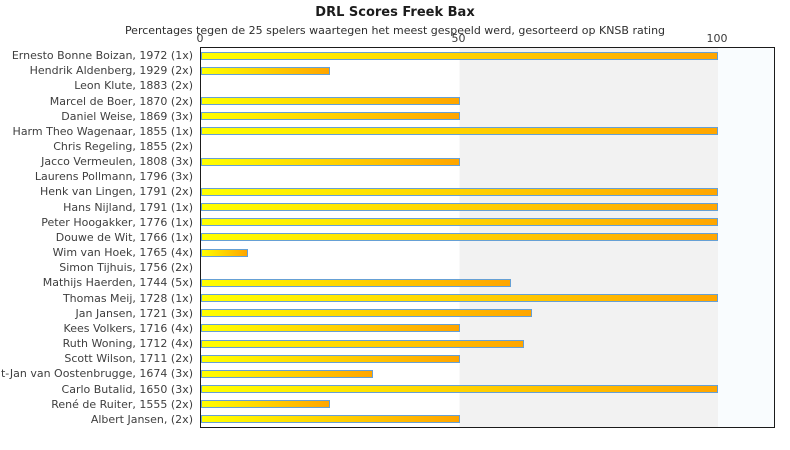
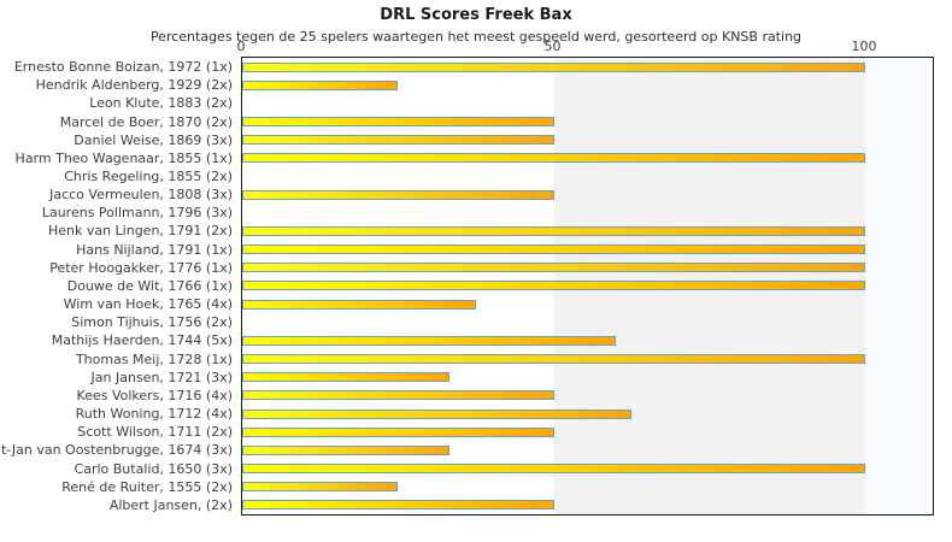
Wim van Hoek, 1765 (4x): 9 -> 38
Jan Jansen, 1721 (3x): 64 -> 33
